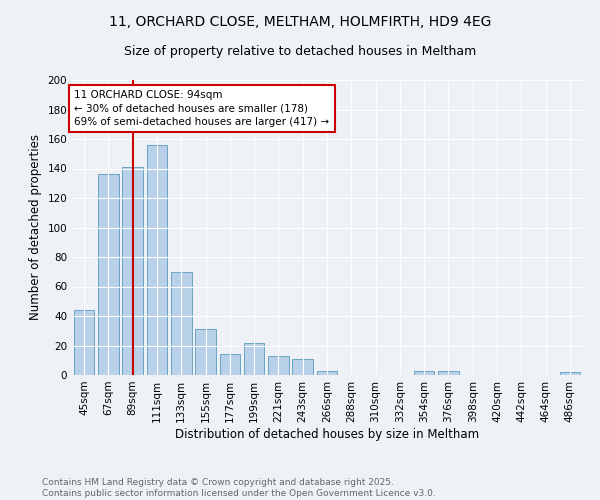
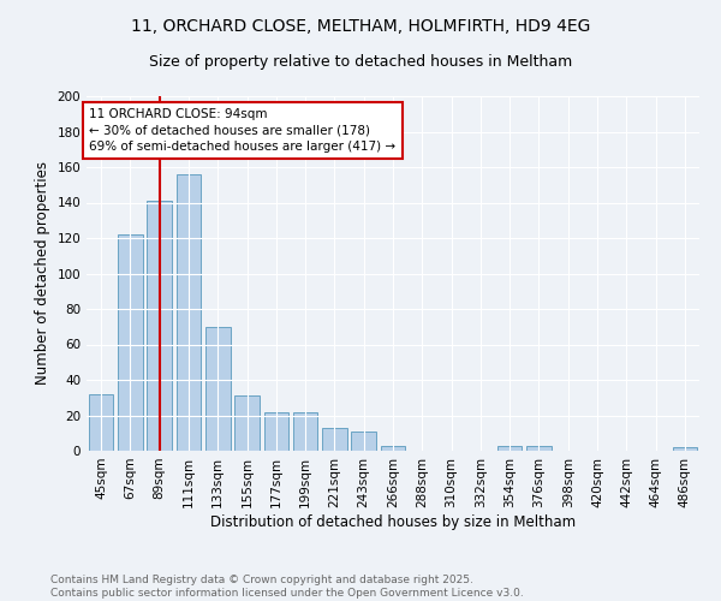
45sqm: 44 -> 32
67sqm: 136 -> 122
177sqm: 14 -> 22
